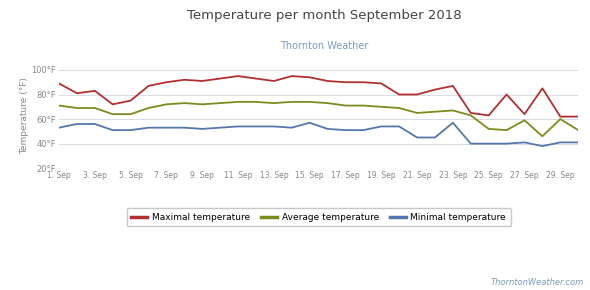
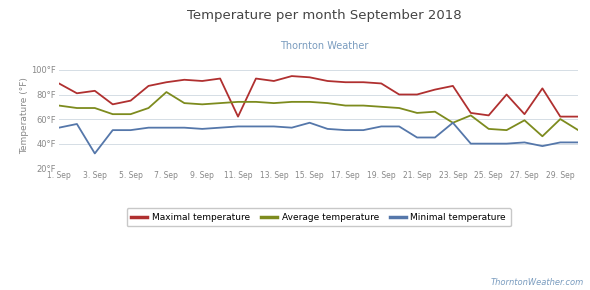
Minimal temperature/3. Sep: 56°F -> 32°F
Average temperature/7. Sep: 72°F -> 82°F
Maximal temperature/11. Sep: 95°F -> 62°F
Average temperature/23. Sep: 67°F -> 57°F
